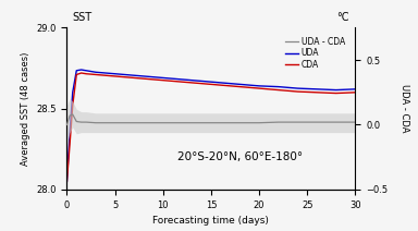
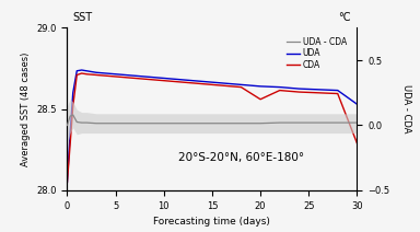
CDA/20: 28.62 -> 28.56
UDA/30: 28.62 -> 28.53
CDA/30: 28.60 -> 28.29
